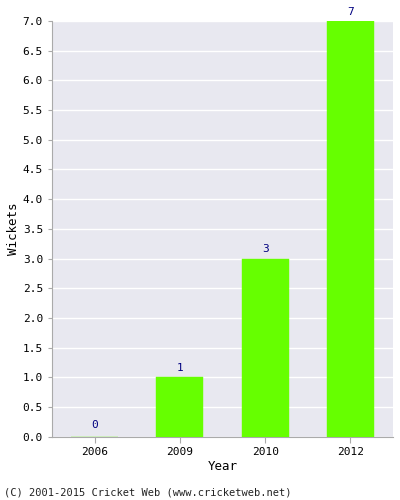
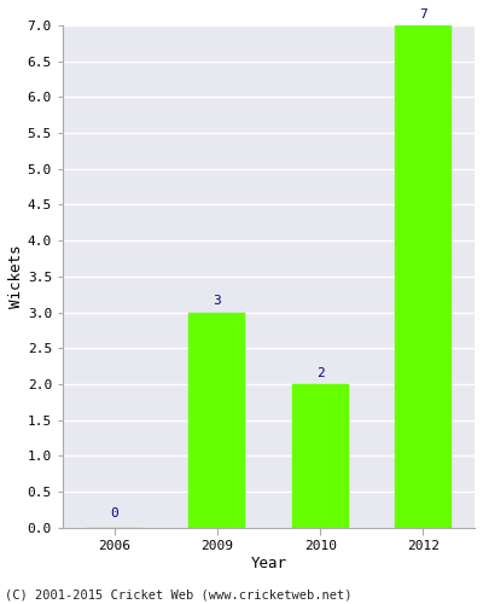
2009: 1 -> 3
2010: 3 -> 2
